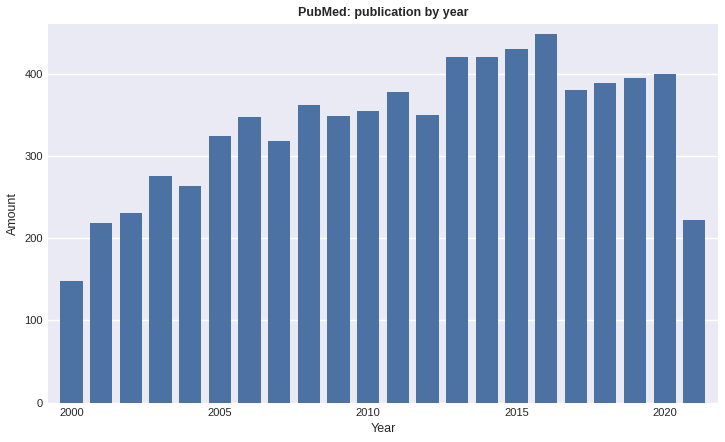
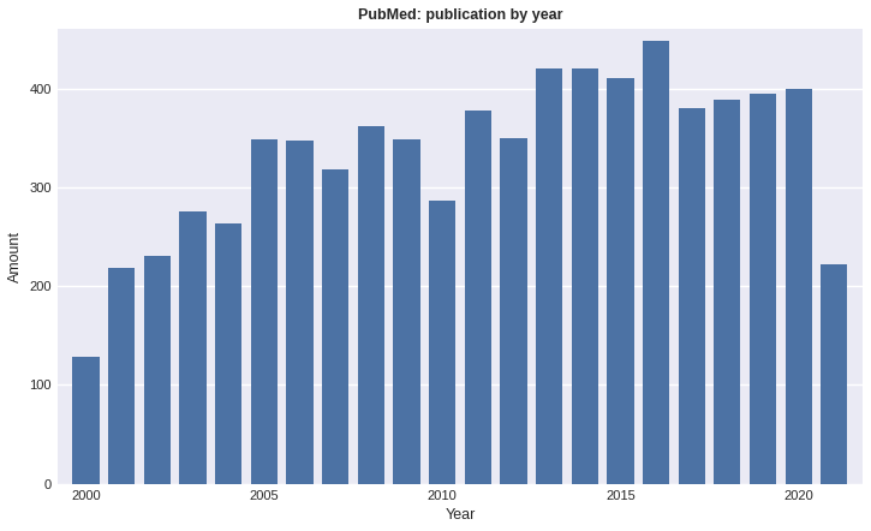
2000: 148 -> 128
2005: 324 -> 348
2010: 354 -> 286
2015: 430 -> 410
